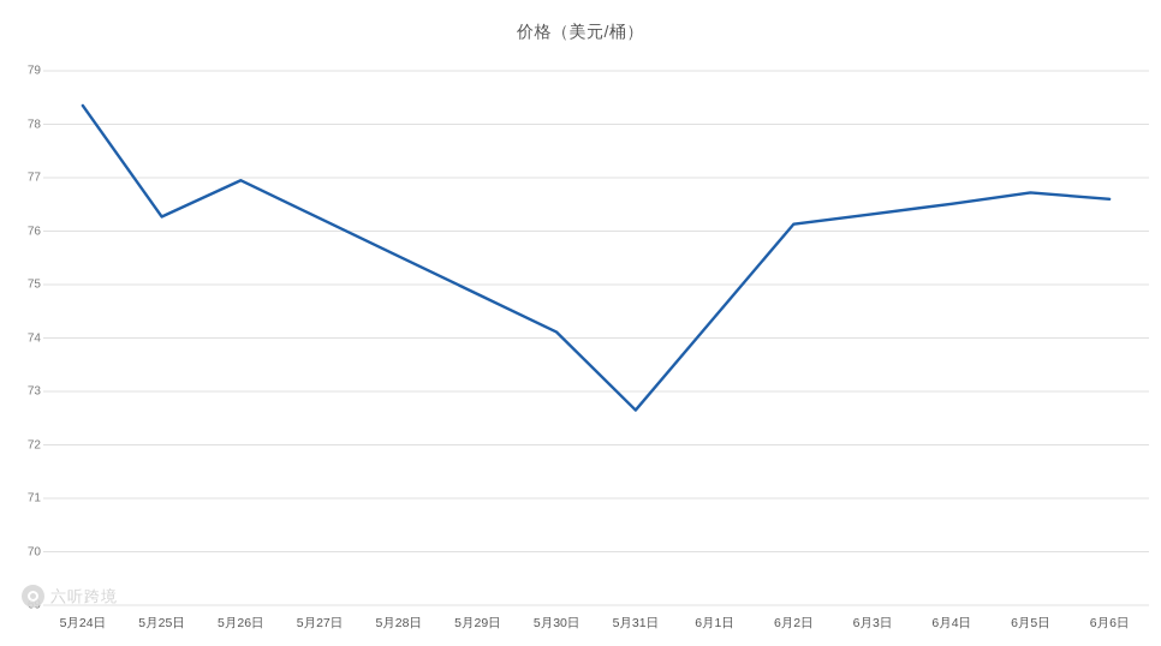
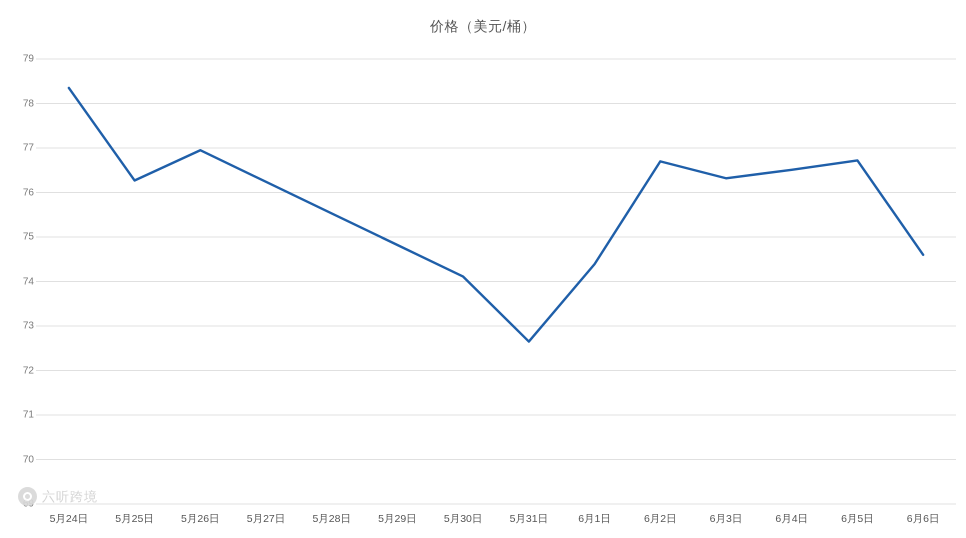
6月2日: 76.1 -> 76.7
6月6日: 76.6 -> 74.6
